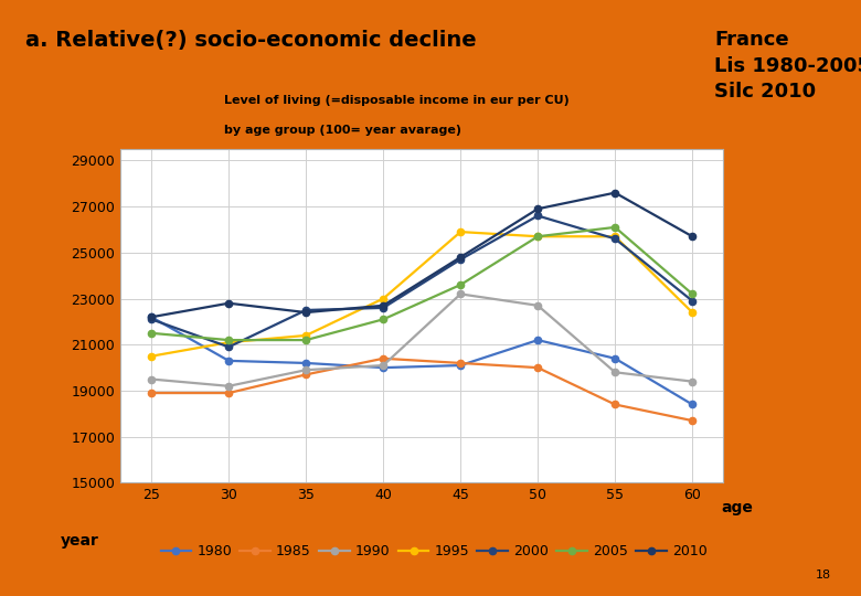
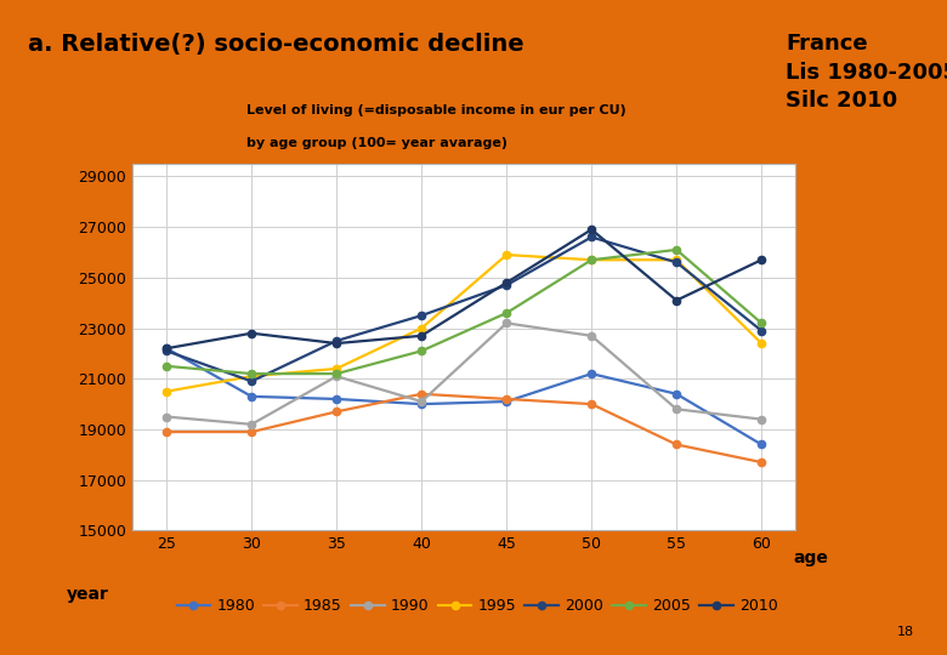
1990/35: 19900 -> 21100
2000/40: 22600 -> 23500
2010/55: 27600 -> 24100
